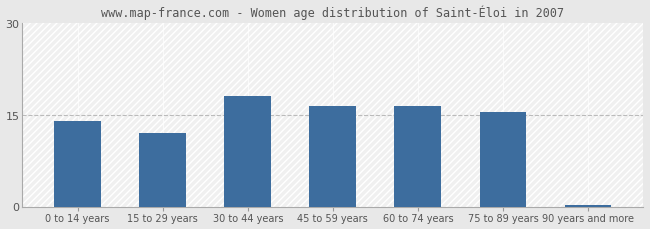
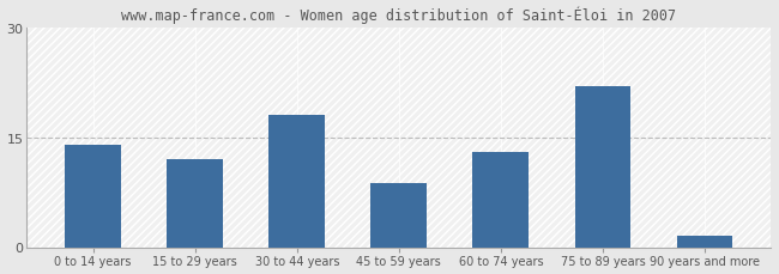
45 to 59 years: 16.5 -> 8.8
60 to 74 years: 16.5 -> 13.0
75 to 89 years: 15.5 -> 22.0
90 years and more: 0.3 -> 1.6
